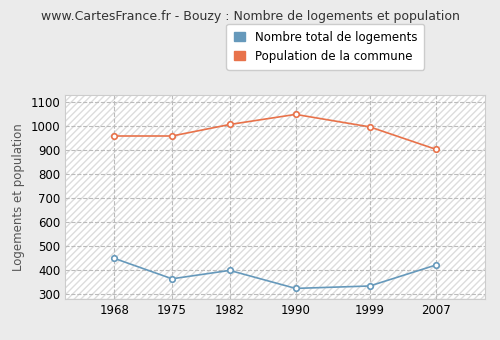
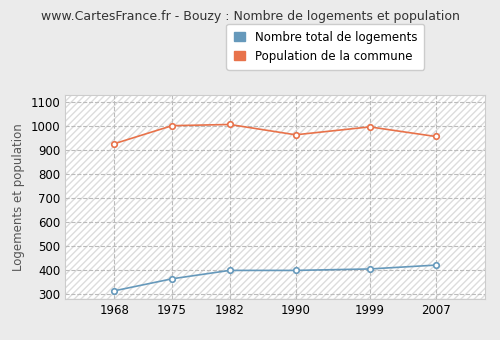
Nombre total de logements/1968: 450 -> 315
Population de la commune/1968: 960 -> 928
Population de la commune/1975: 960 -> 1003
Nombre total de logements/1990: 325 -> 400
Population de la commune/1990: 1050 -> 965
Nombre total de logements/1999: 335 -> 406
Population de la commune/2007: 905 -> 958
